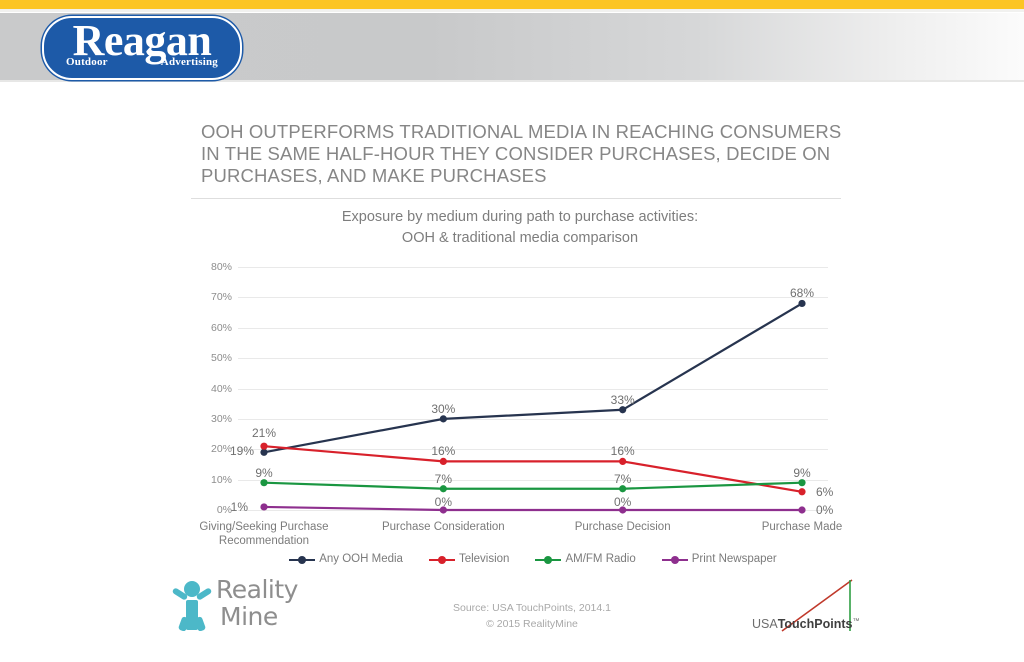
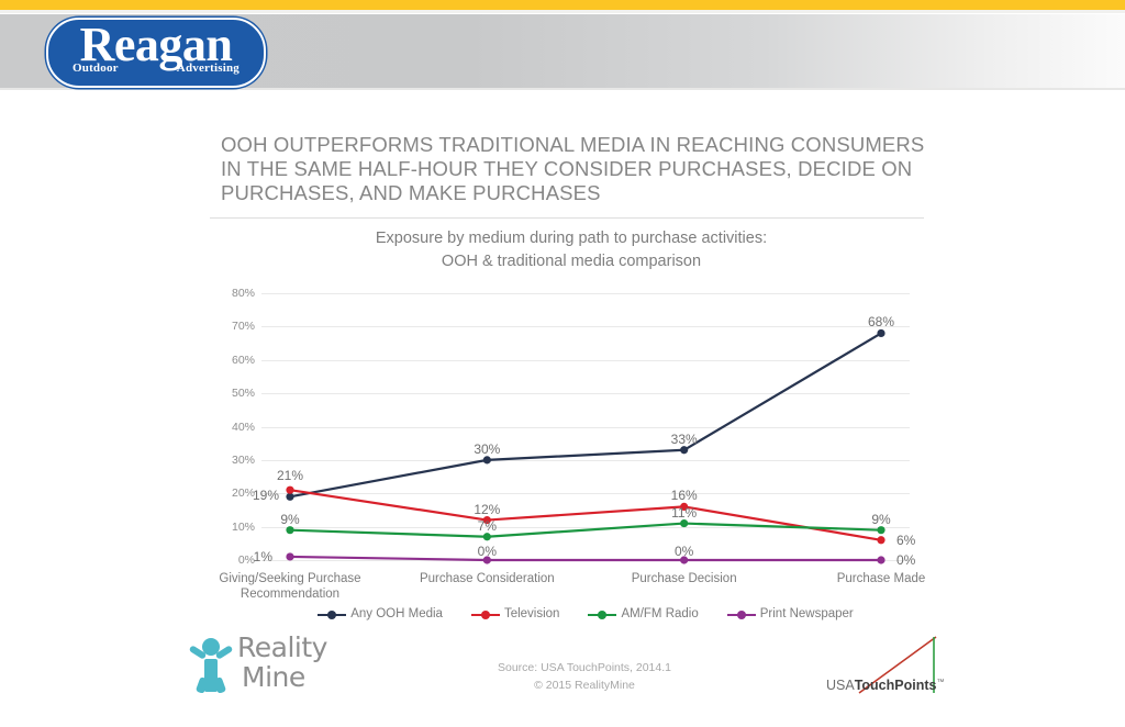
Television/Purchase Consideration: 16% -> 12%
AM/FM Radio/Purchase Decision: 7% -> 11%
